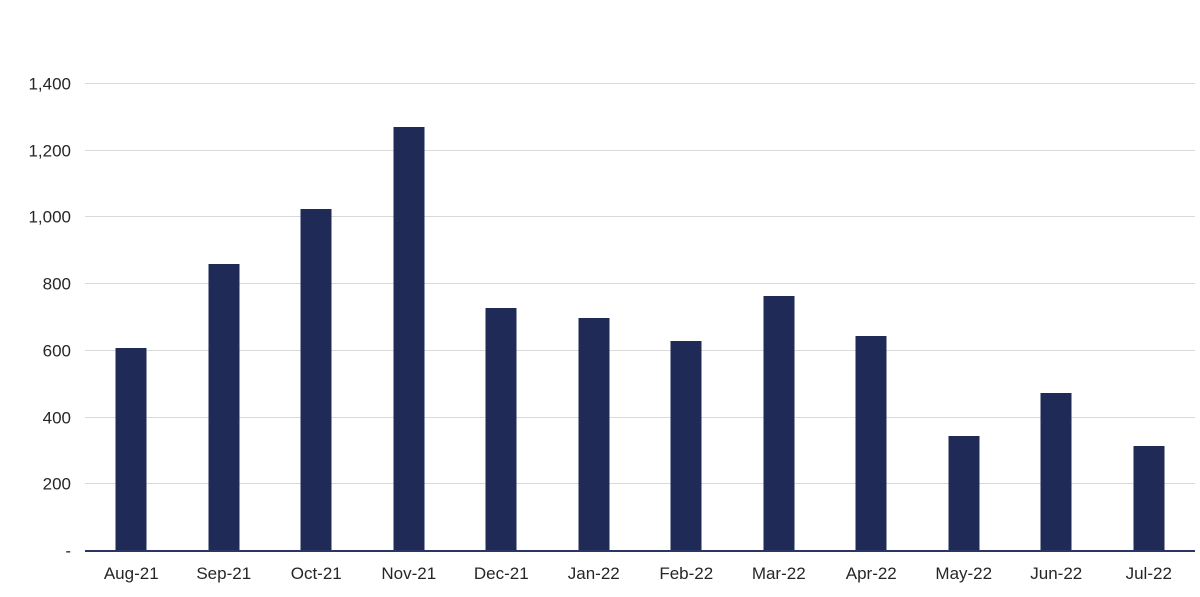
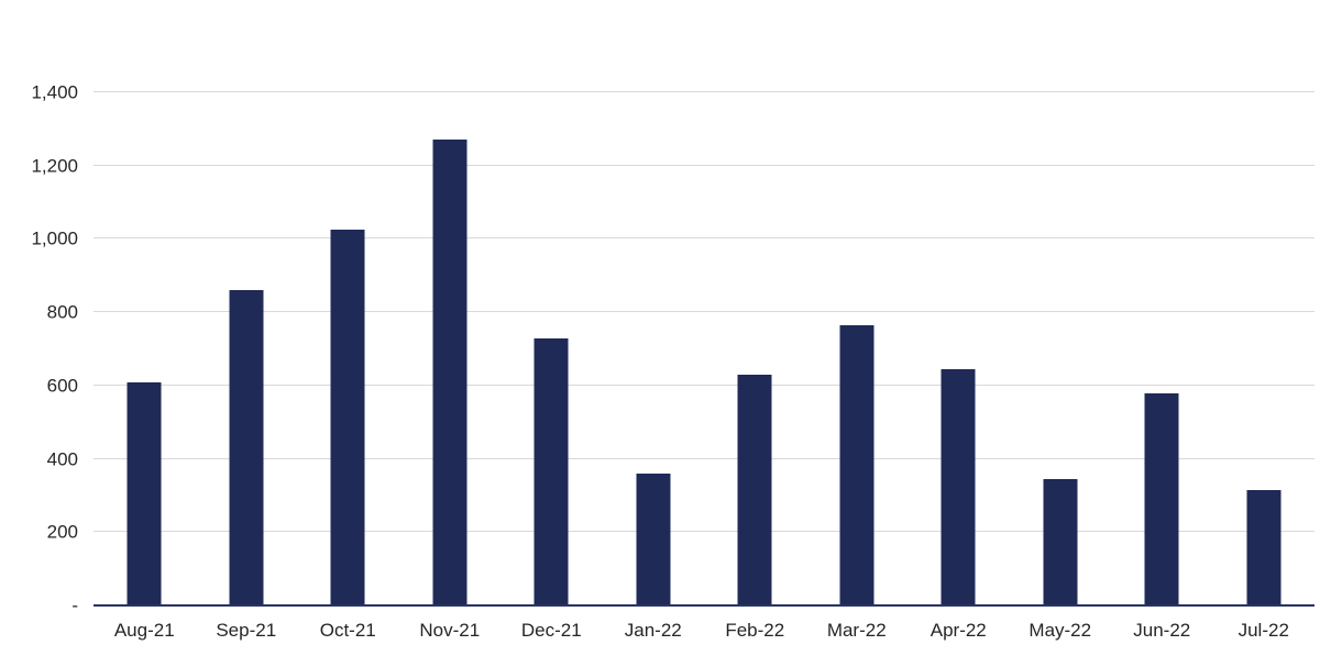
Jan-22: 700 -> 360
Jun-22: 480 -> 580
